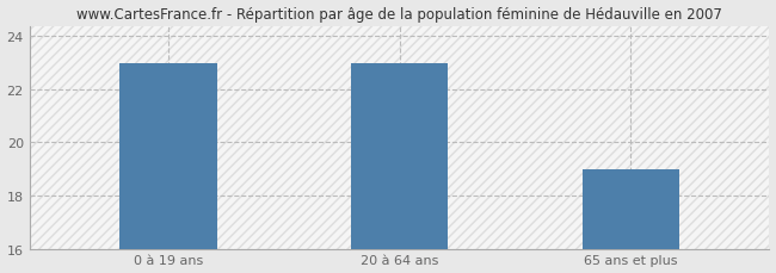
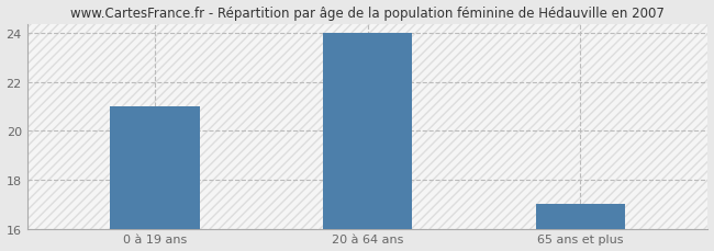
0 à 19 ans: 23 -> 21
20 à 64 ans: 23 -> 24
65 ans et plus: 19 -> 17
